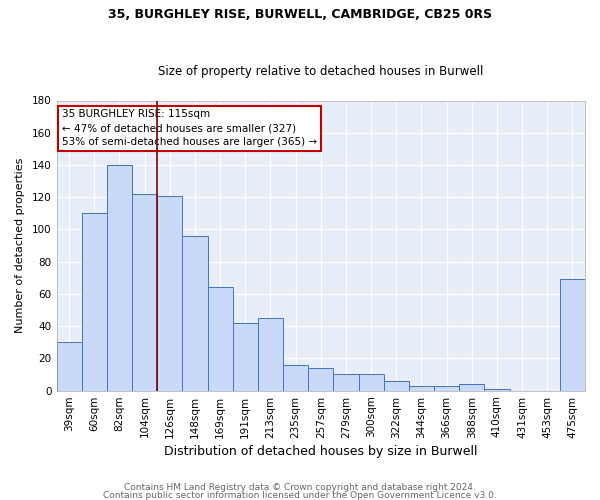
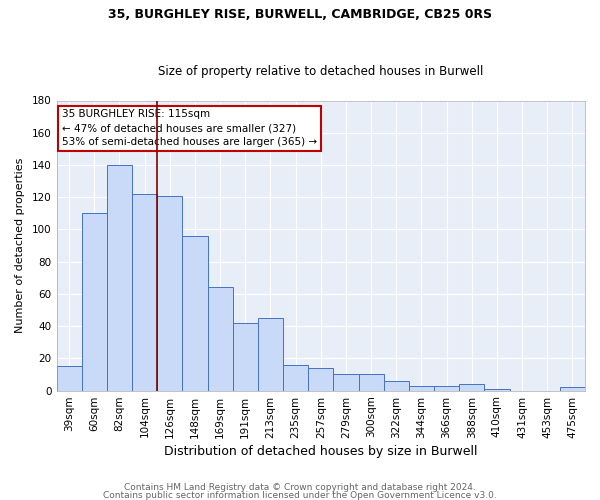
39sqm: 30 -> 15
475sqm: 69 -> 2
